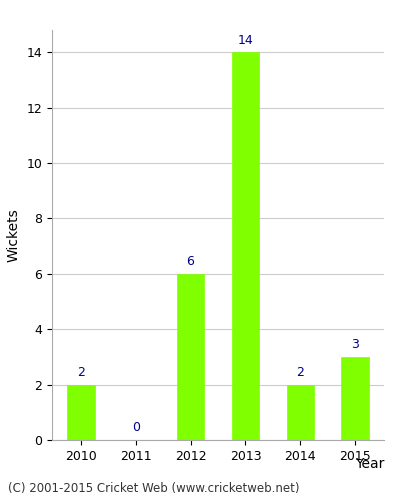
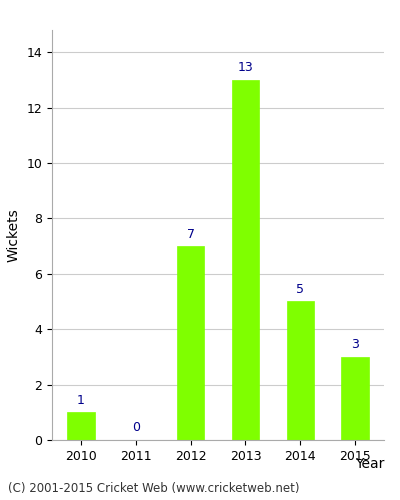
2010: 2 -> 1
2012: 6 -> 7
2013: 14 -> 13
2014: 2 -> 5
